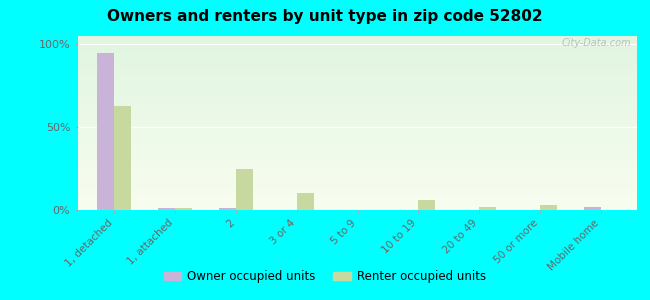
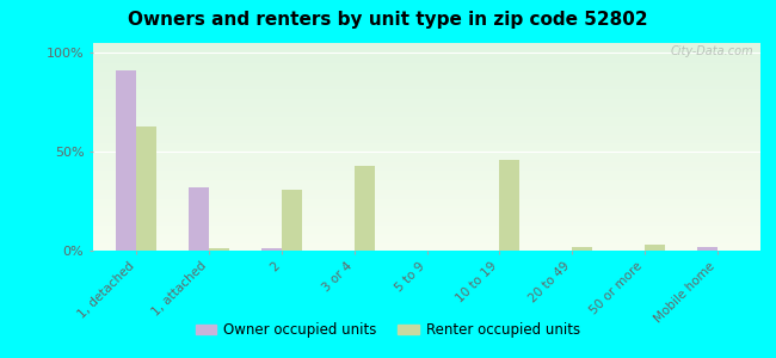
Owner occupied units/1, detached: 95% -> 91%
Owner occupied units/1, attached: 1% -> 32%
Renter occupied units/2: 25% -> 31%
Renter occupied units/3 or 4: 10% -> 43%
Renter occupied units/10 to 19: 6% -> 46%
